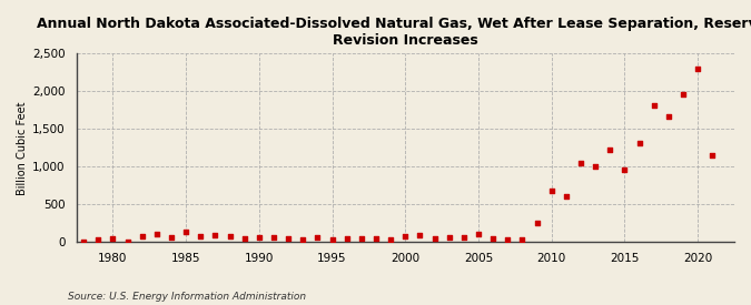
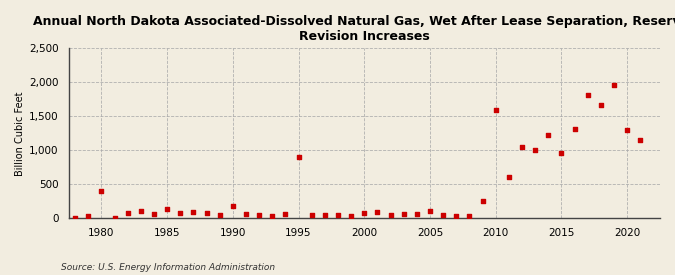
1980: 40 -> 400
1990: 70 -> 180
1995: 40 -> 900
2010: 680 -> 1,600
2020: 2,300 -> 1,300
